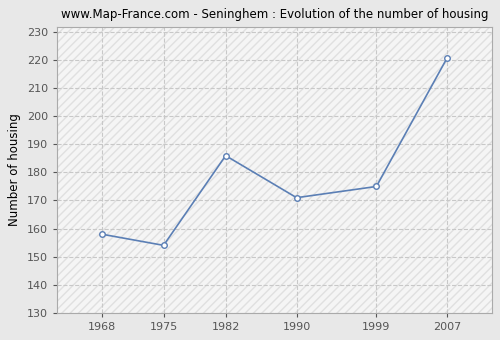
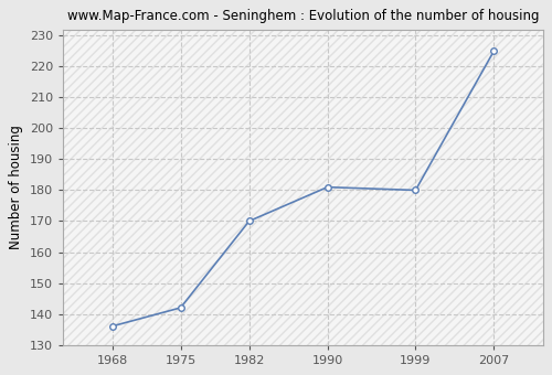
1968: 158 -> 136
1975: 154 -> 142
1982: 186 -> 170
1990: 171 -> 181
1999: 175 -> 180
2007: 221 -> 225
